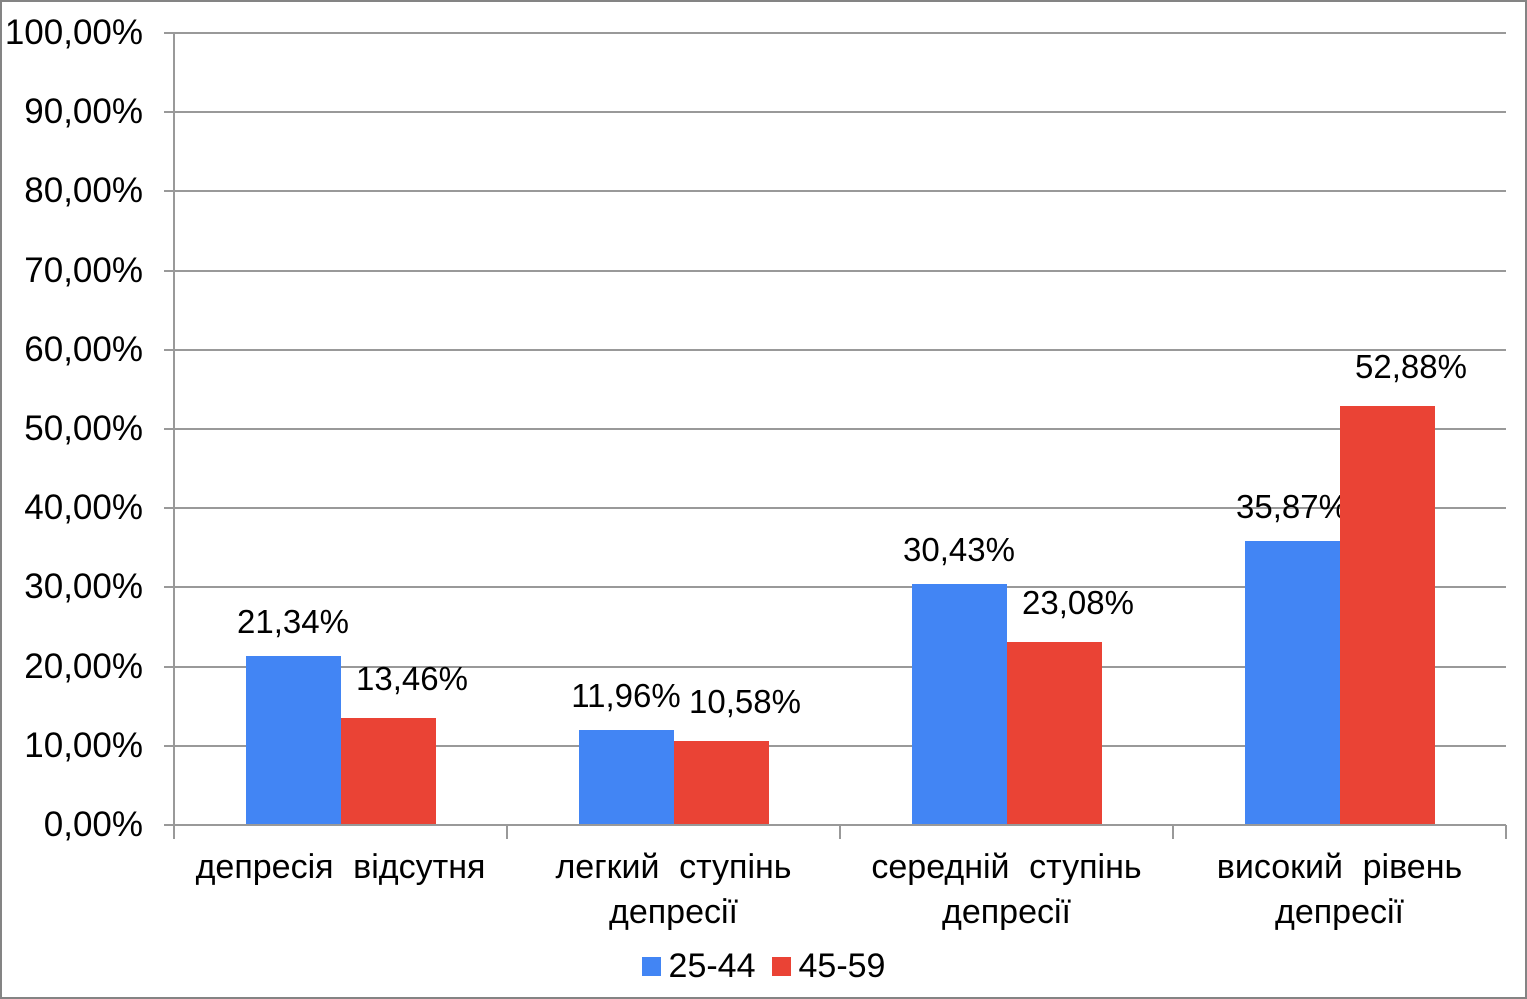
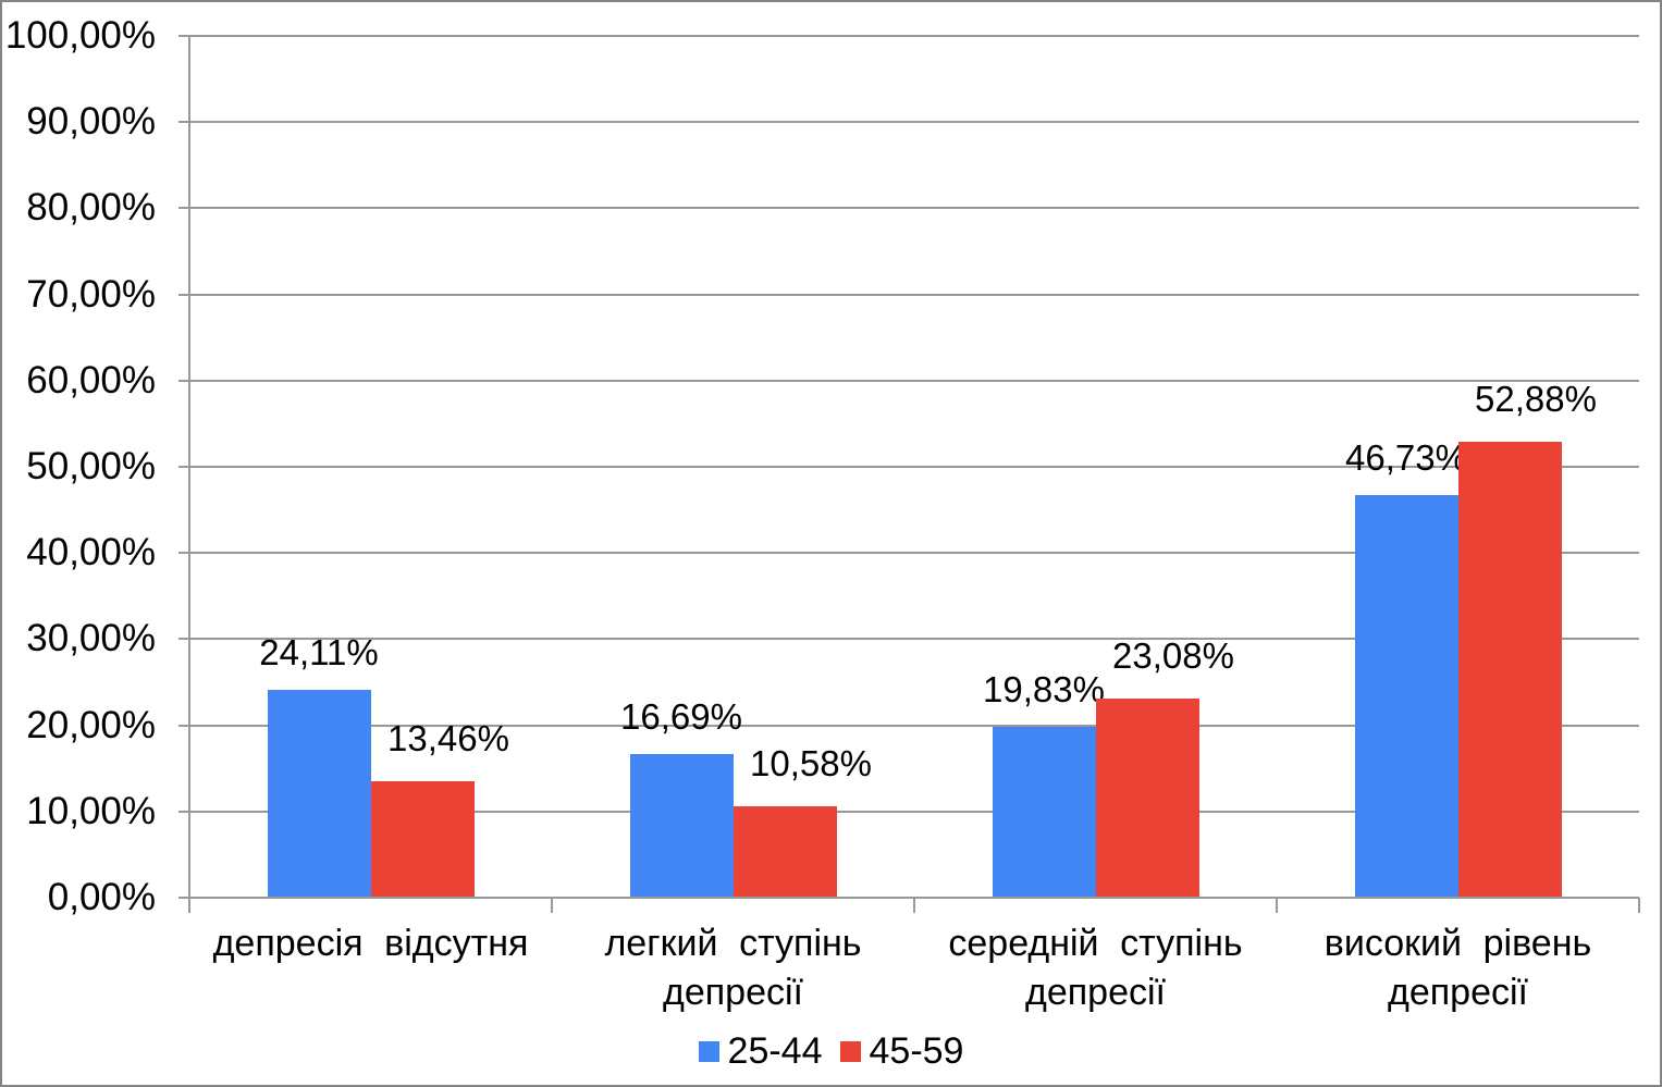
25-44/депресія відсутня: 21,34% -> 24,11%
25-44/легкий ступінь депресії: 11,96% -> 16,69%
25-44/середній ступінь депресії: 30,43% -> 19,83%
25-44/високий рівень депресії: 35,87% -> 46,73%
